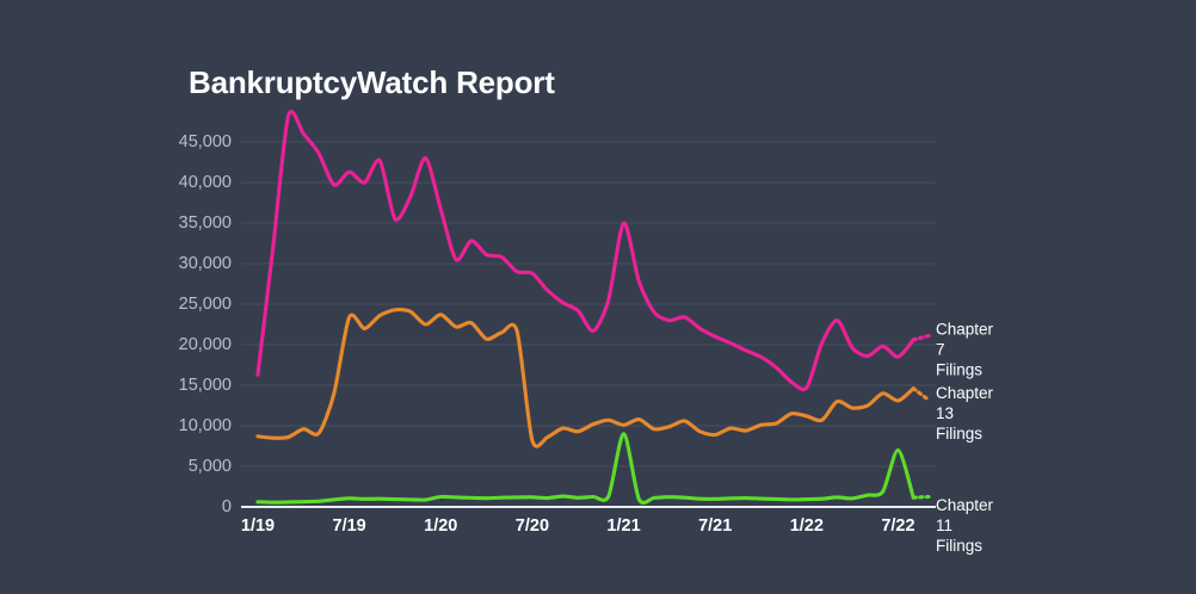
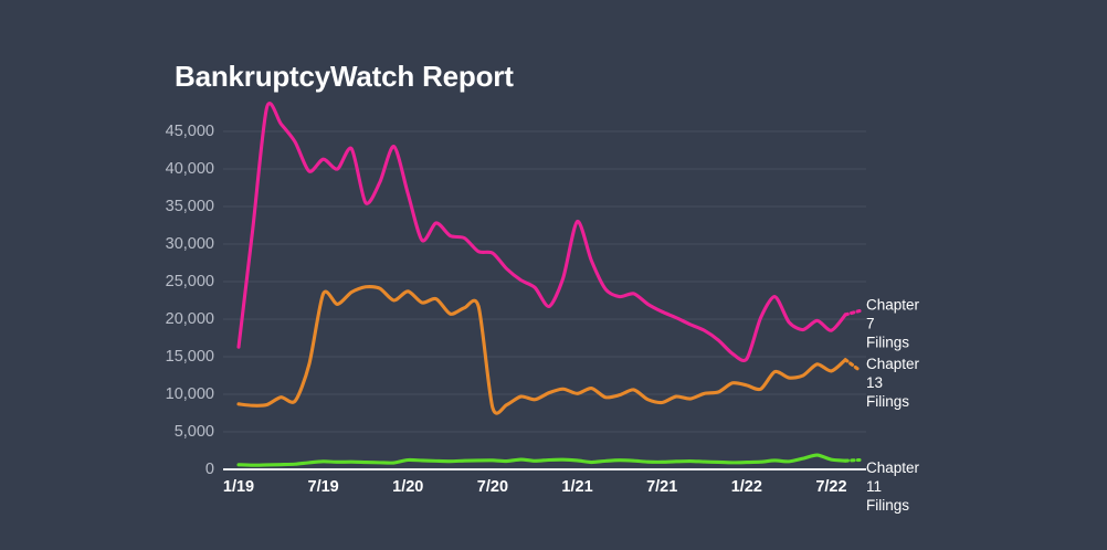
Chapter 7 Filings/1/21: 35000 -> 33000
Chapter 11 Filings/1/21: 9000 -> 1000
Chapter 11 Filings/7/22: 7000 -> 1000
